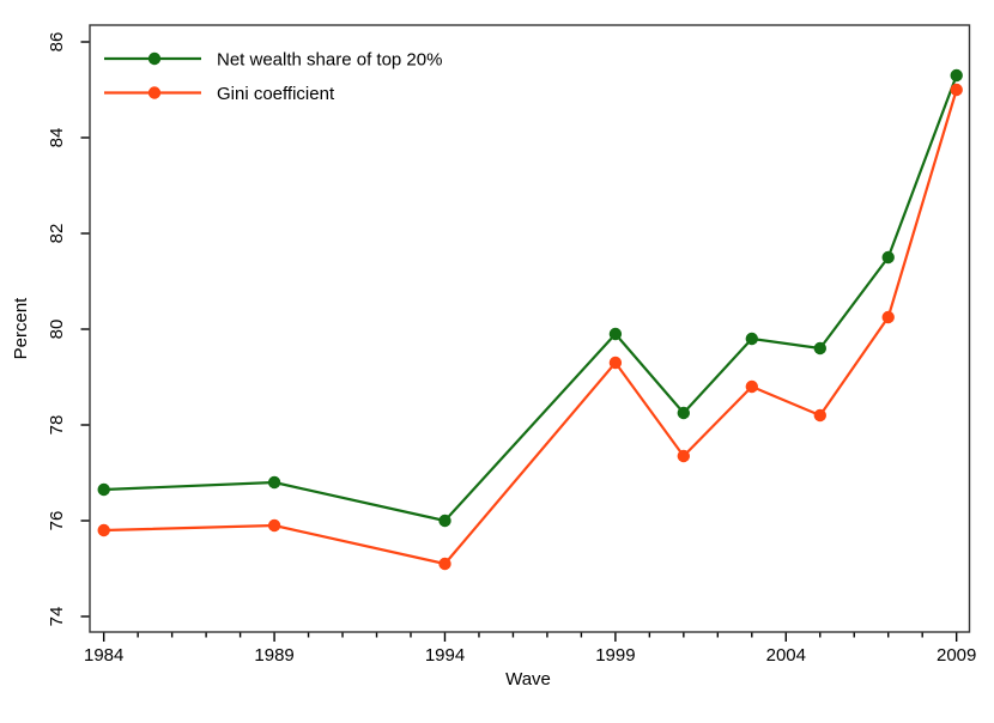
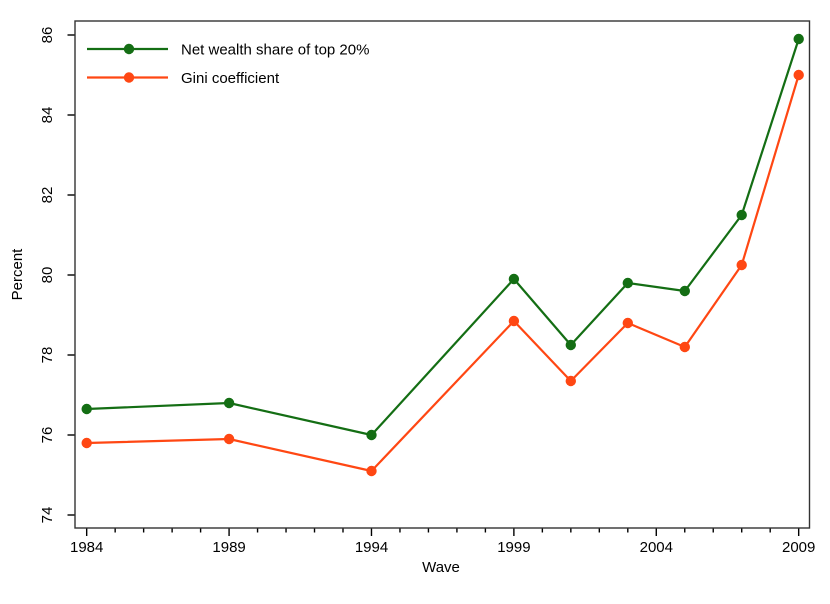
Gini coefficient/1999: 79.3 -> 78.8
Net wealth share of top 20%/2009: 85.3 -> 85.9
